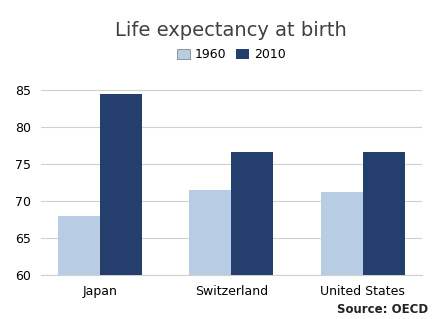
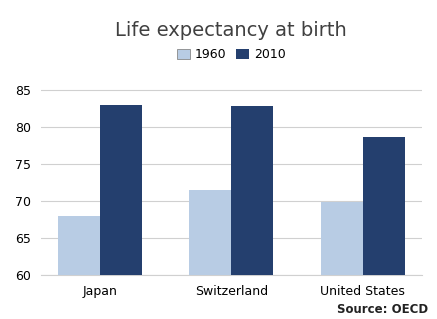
2010/Japan: 84.4 -> 83.0
2010/Switzerland: 76.6 -> 82.8
1960/United States: 71.2 -> 69.9
2010/United States: 76.6 -> 78.7
